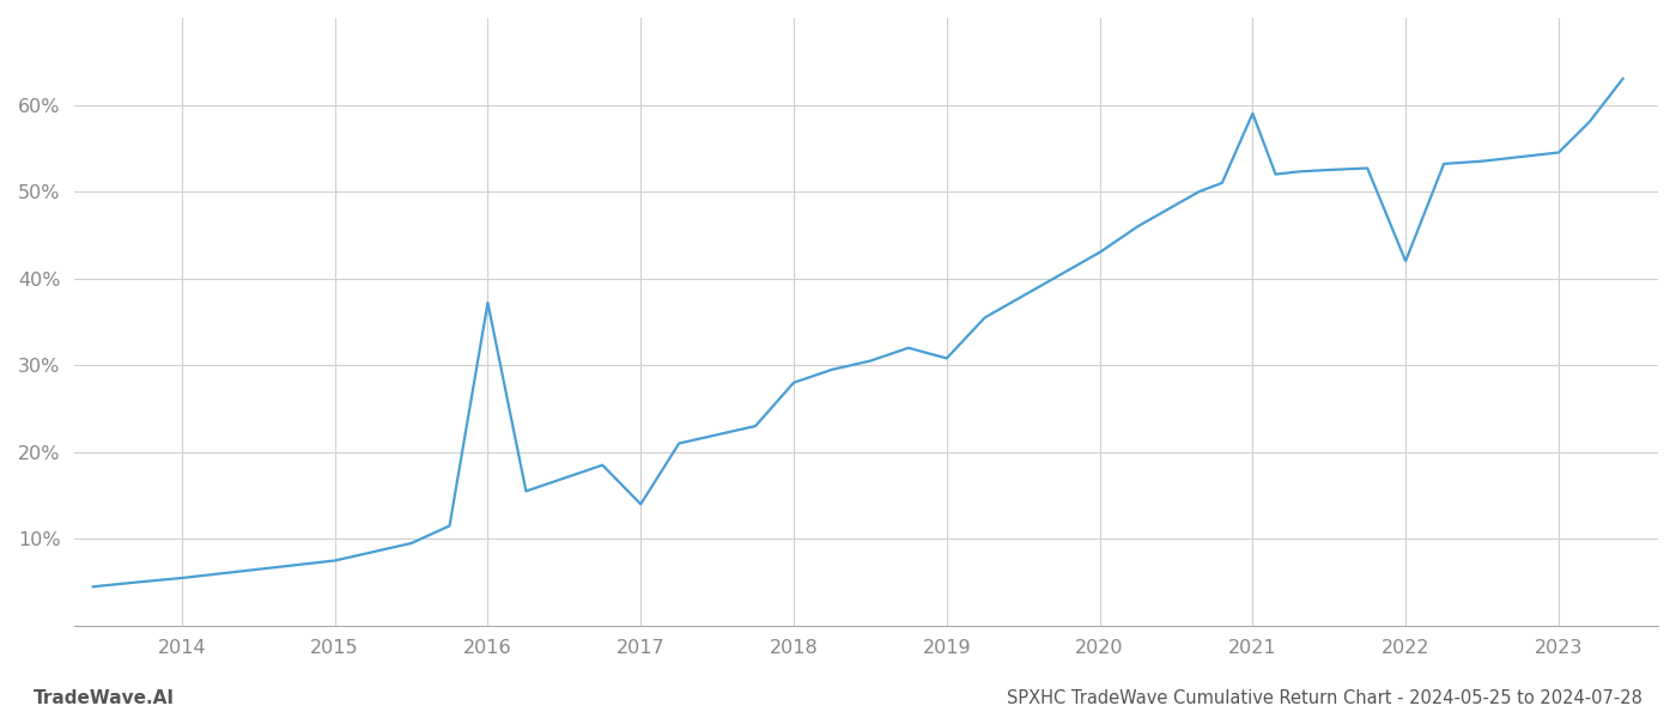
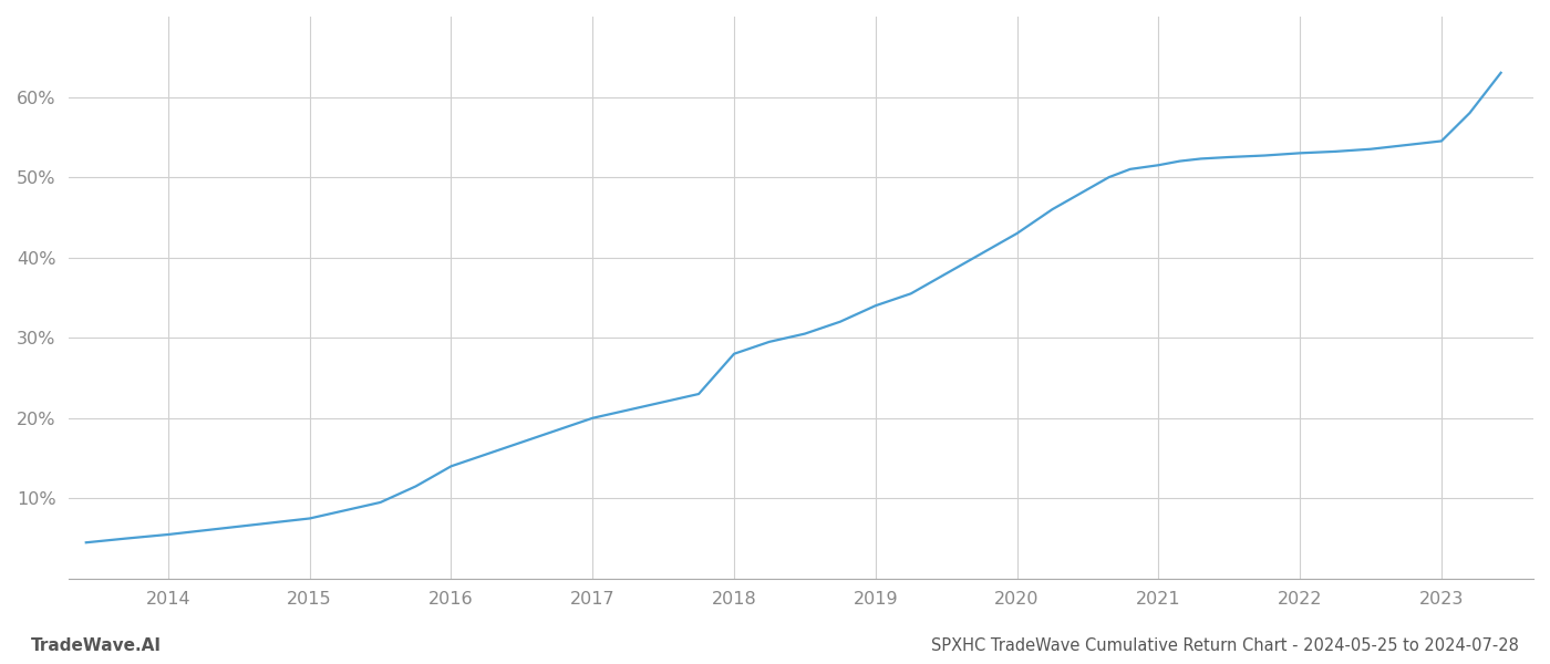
2016: 37.2% -> 14.0%
2017: 14.0% -> 20.0%
2019: 30.8% -> 34.0%
2021: 59.0% -> 51.5%
2022: 42.0% -> 53.0%
